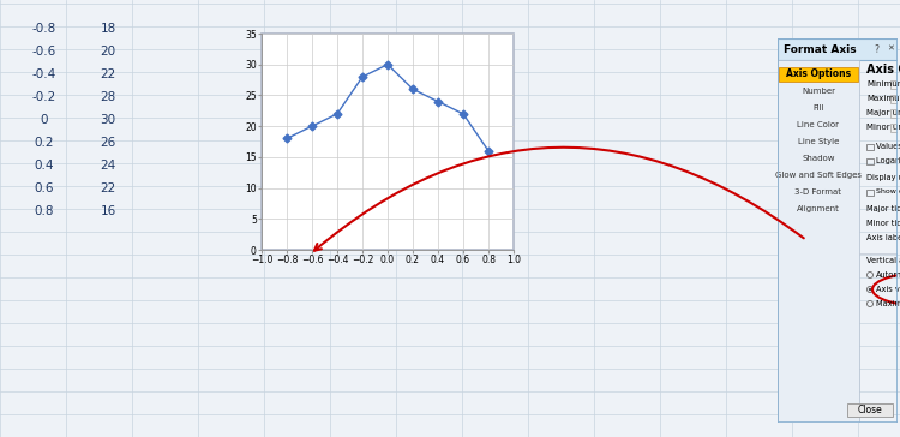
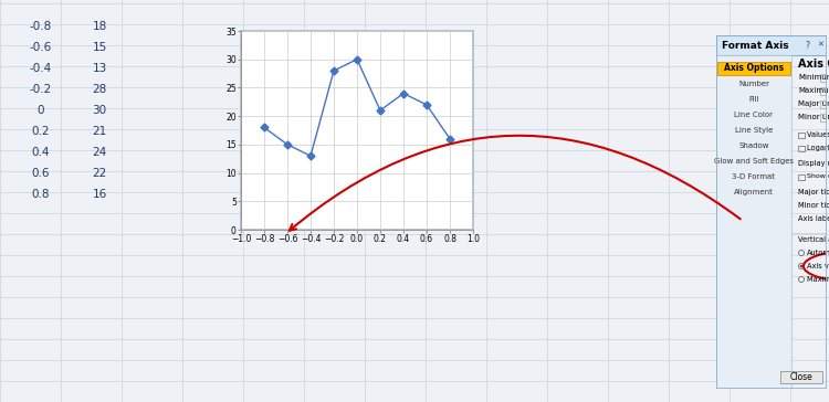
−0.6: 20 -> 15
−0.4: 22 -> 13
0.2: 26 -> 21
